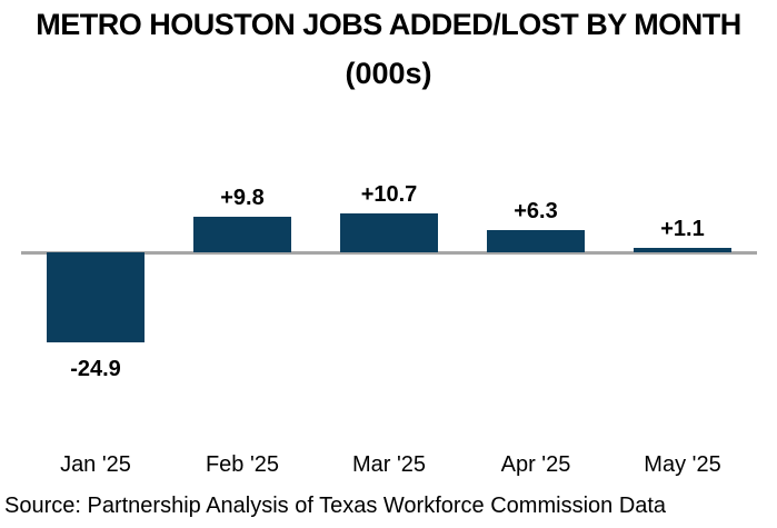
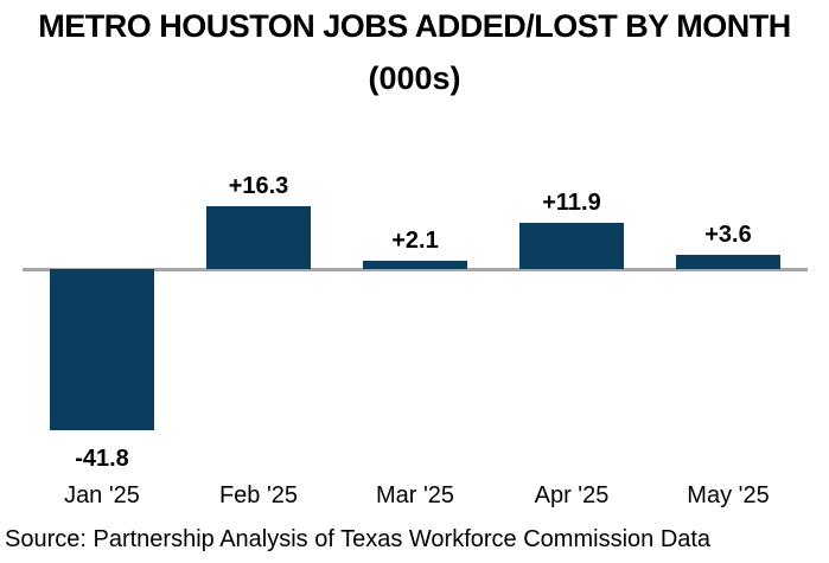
Jan '25: -24.9 -> -41.8
Feb '25: +9.8 -> +16.3
Mar '25: +10.7 -> +2.1
Apr '25: +6.3 -> +11.9
May '25: +1.1 -> +3.6
